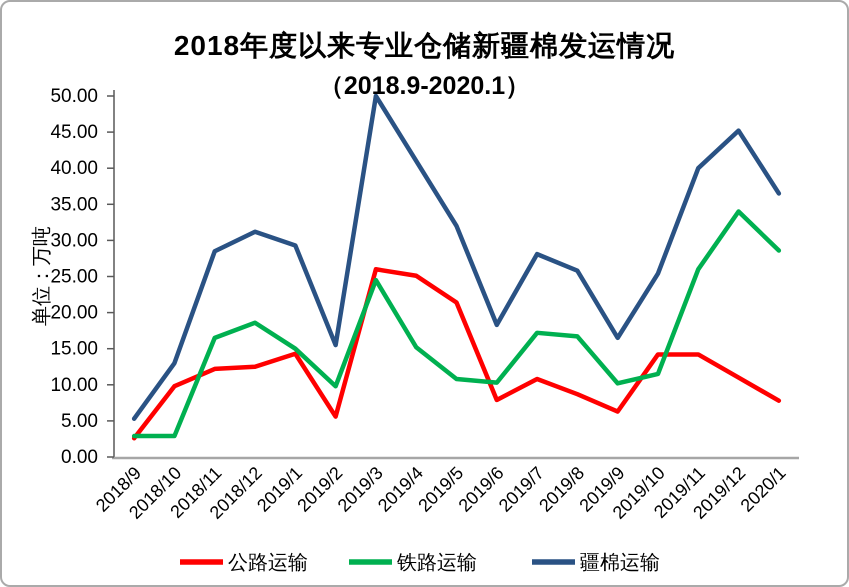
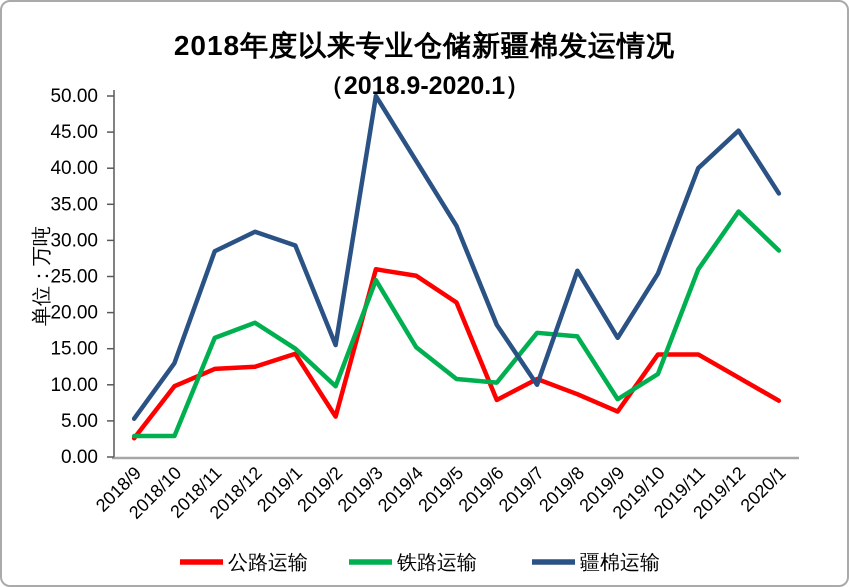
疆棉运输/2019/7: 28 -> 10
铁路运输/2019/9: 10 -> 8
